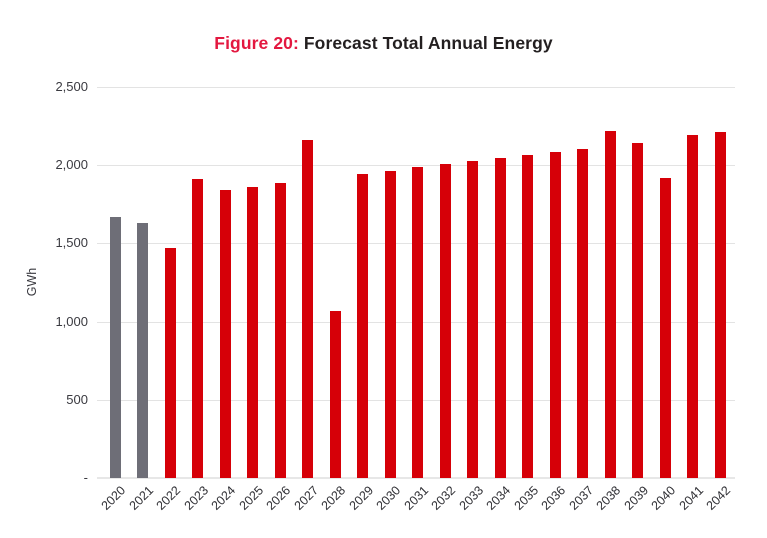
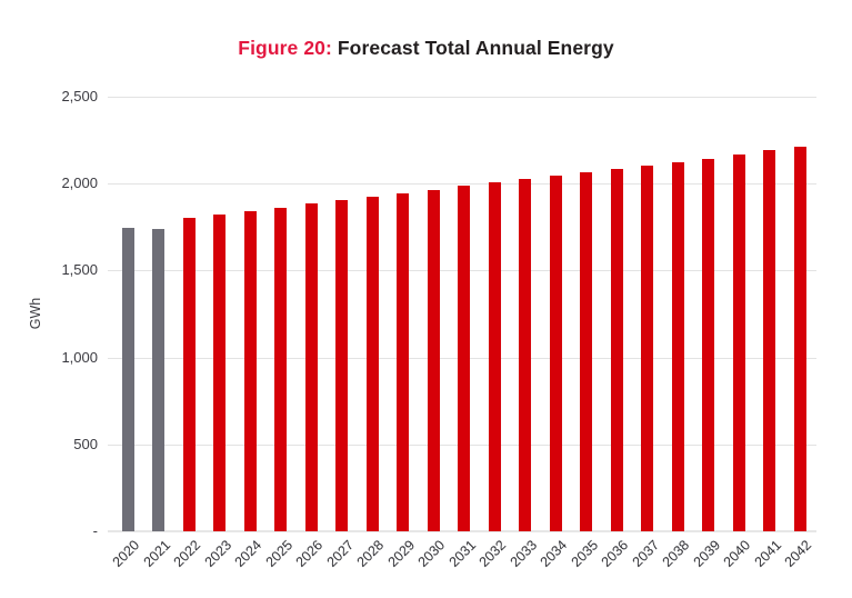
2020: 1670 -> 1740
2021: 1630 -> 1740
2022: 1470 -> 1800
2023: 1910 -> 1820
2027: 2160 -> 1900
2028: 1070 -> 1920
2038: 2220 -> 2120
2040: 1920 -> 2170
